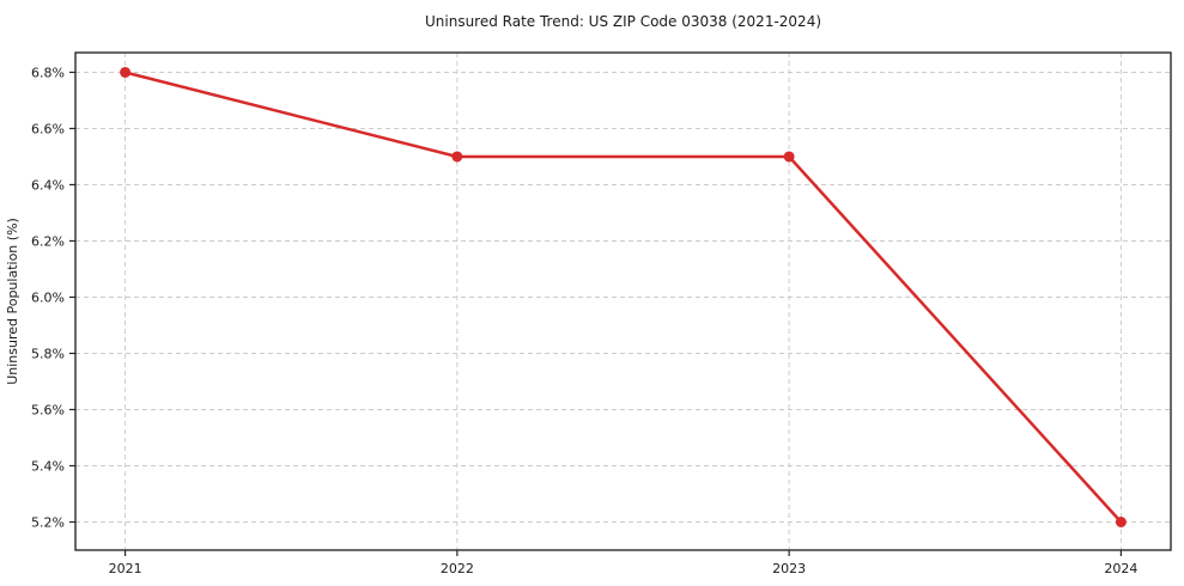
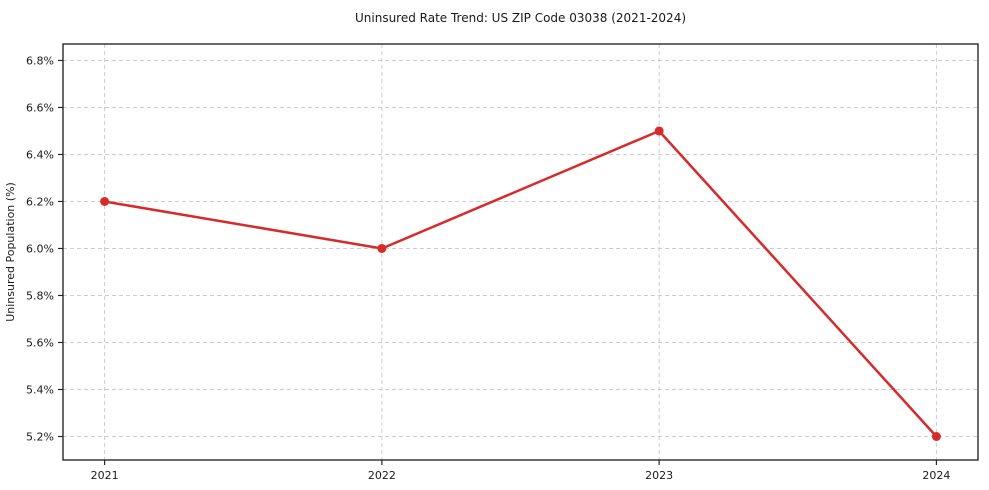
2021: 6.8% -> 6.2%
2022: 6.5% -> 6.0%
